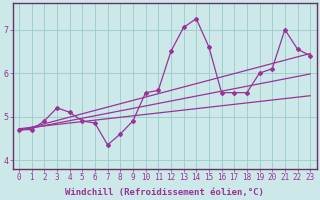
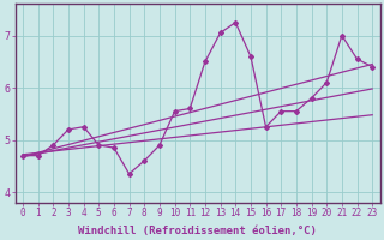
4: 5.10 -> 5.25
16: 5.55 -> 5.25
19: 6.00 -> 5.80
